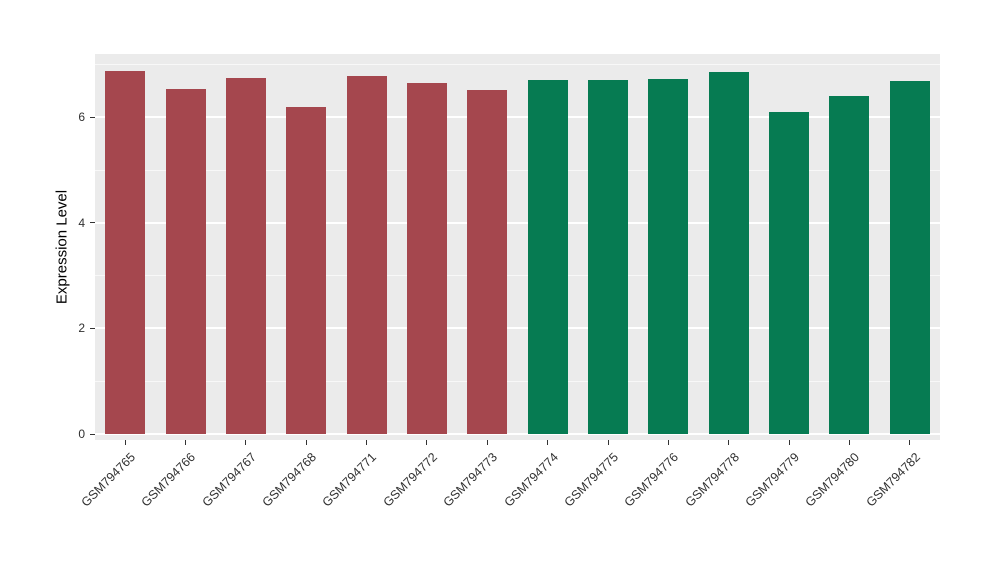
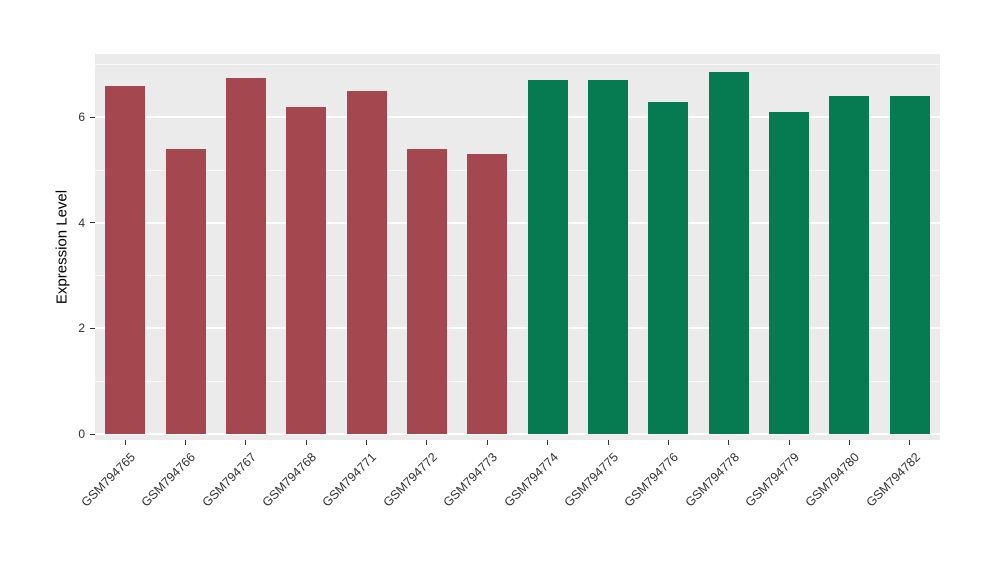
GSM794765: 6.9 -> 6.6
GSM794766: 6.5 -> 5.4
GSM794771: 6.8 -> 6.5
GSM794772: 6.7 -> 5.4
GSM794773: 6.5 -> 5.3
GSM794776: 6.7 -> 6.3
GSM794782: 6.7 -> 6.4
